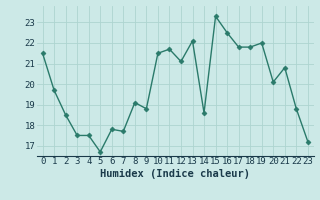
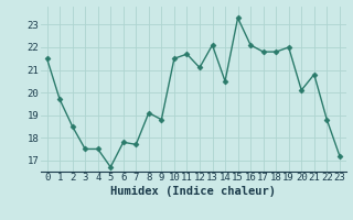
14: 18.6 -> 20.5
16: 22.5 -> 22.1
